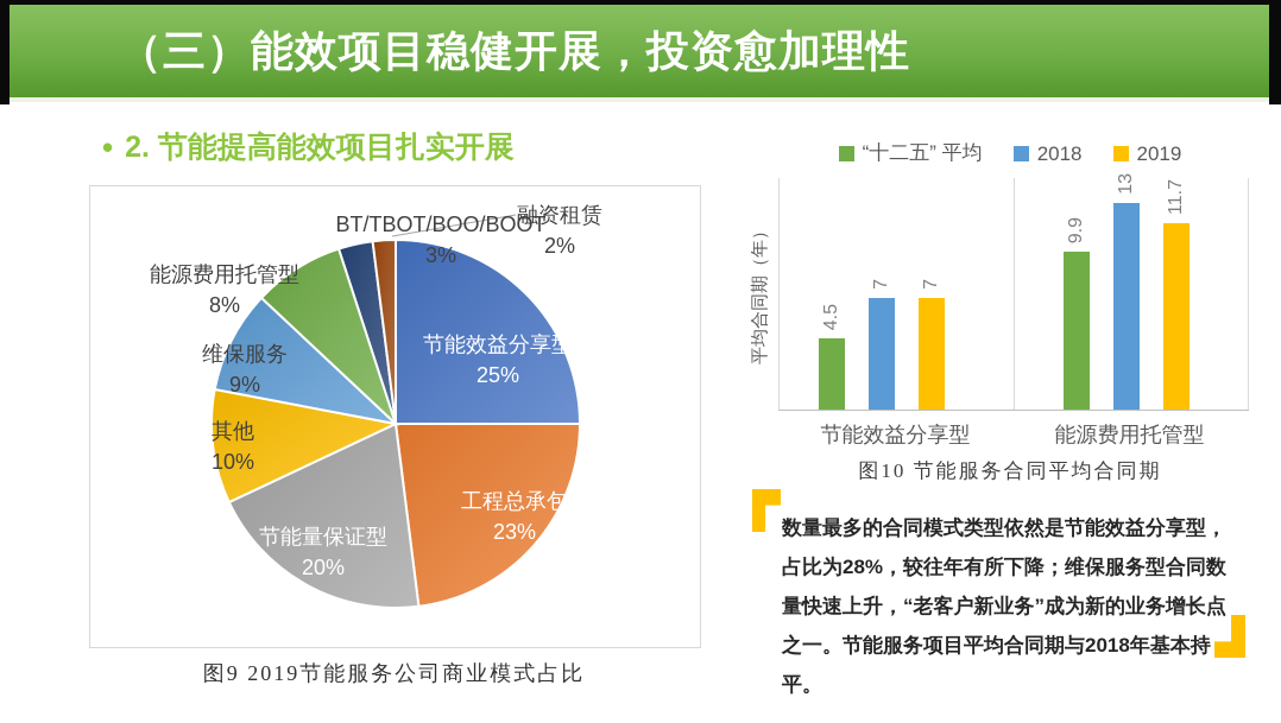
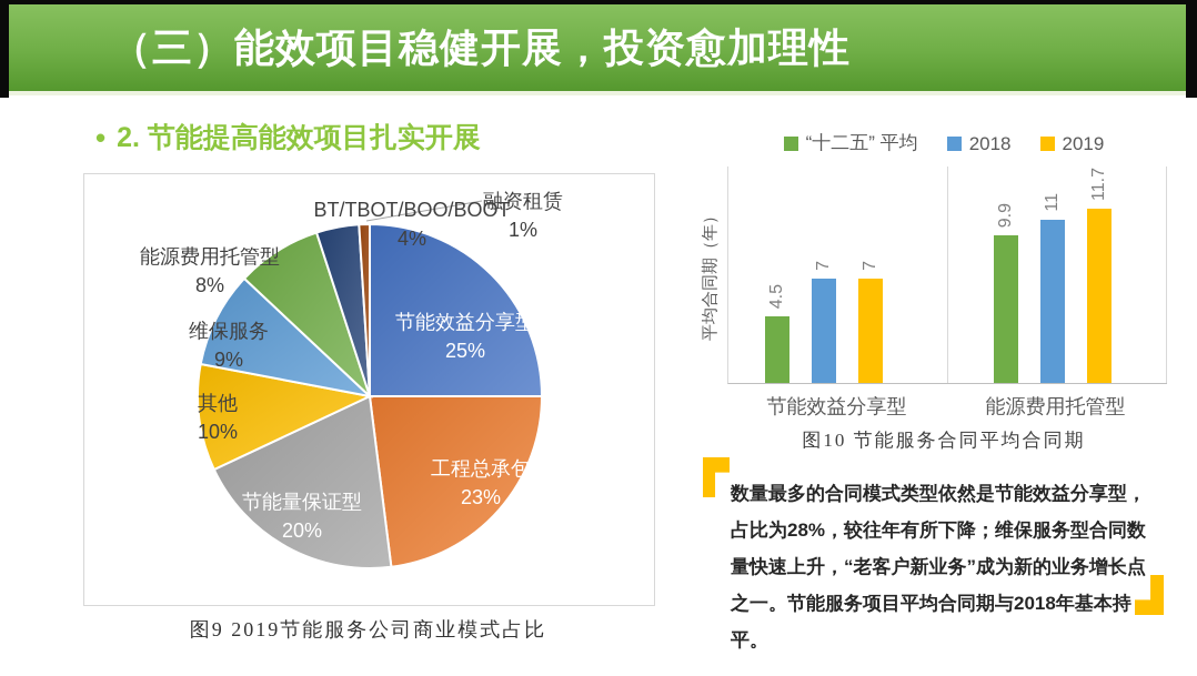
图9 2019节能服务公司商业模式占比/BT/TBOT/BOO/BOOT: 3% -> 4%
图9 2019节能服务公司商业模式占比/融资租赁: 2% -> 1%
图10 节能服务合同平均合同期/2018/能源费用托管型: 13 -> 11
